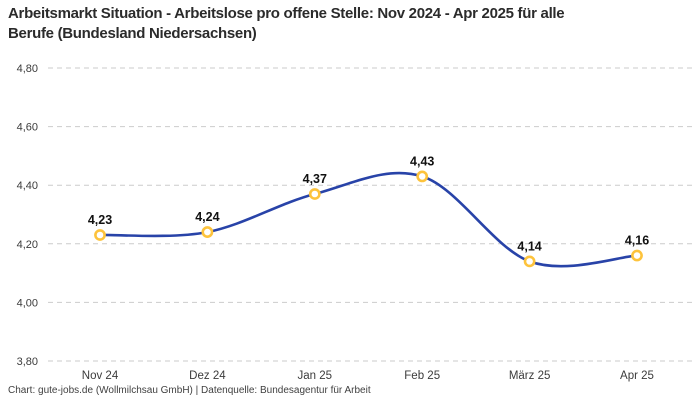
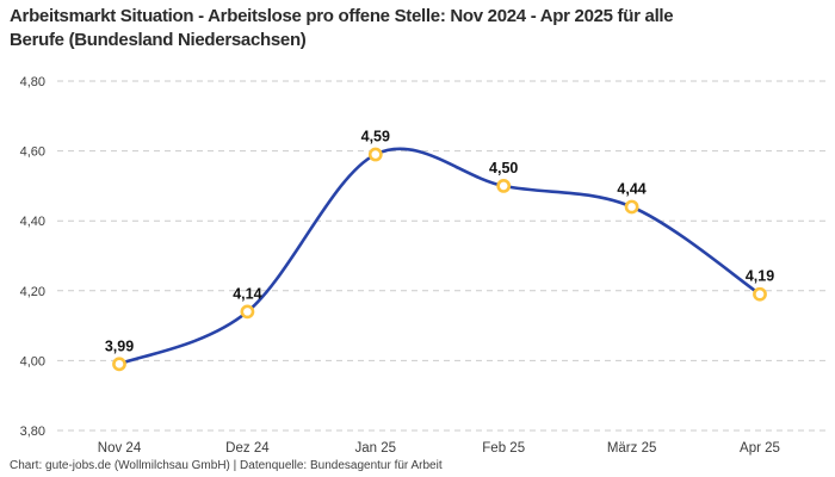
Nov 24: 4,23 -> 3,99
Dez 24: 4,24 -> 4,14
Jan 25: 4,37 -> 4,59
Feb 25: 4,43 -> 4,50
März 25: 4,14 -> 4,44
Apr 25: 4,16 -> 4,19
